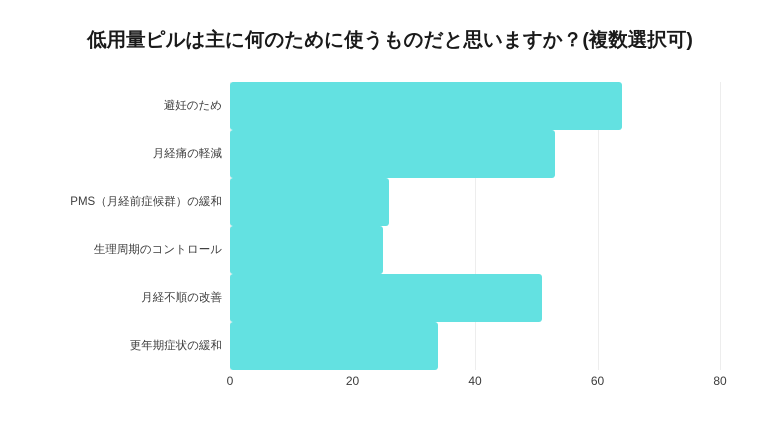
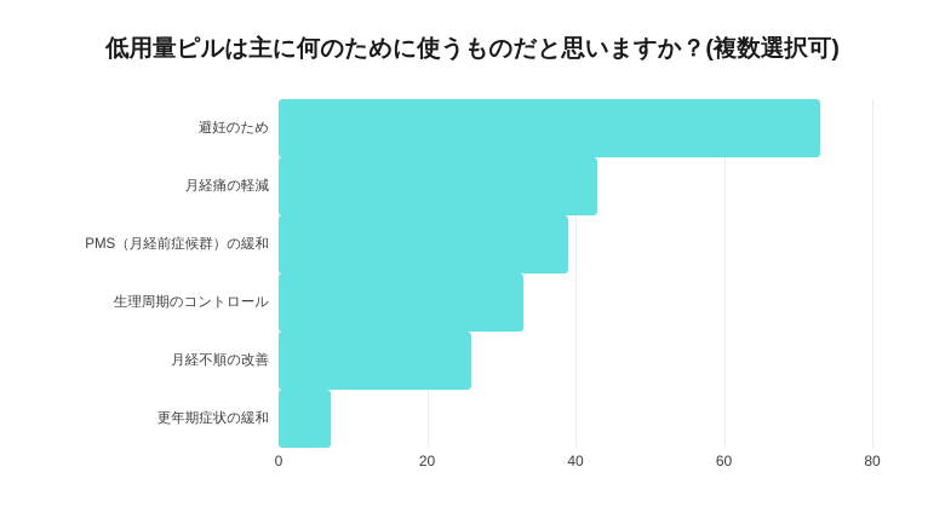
避妊のため: 64 -> 73
月経痛の軽減: 53 -> 43
PMS（月経前症候群）の緩和: 26 -> 39
生理周期のコントロール: 25 -> 33
月経不順の改善: 51 -> 26
更年期症状の緩和: 34 -> 7
